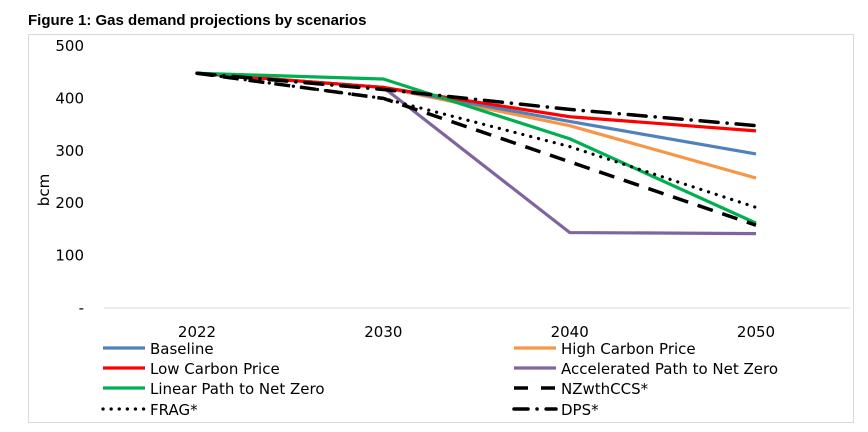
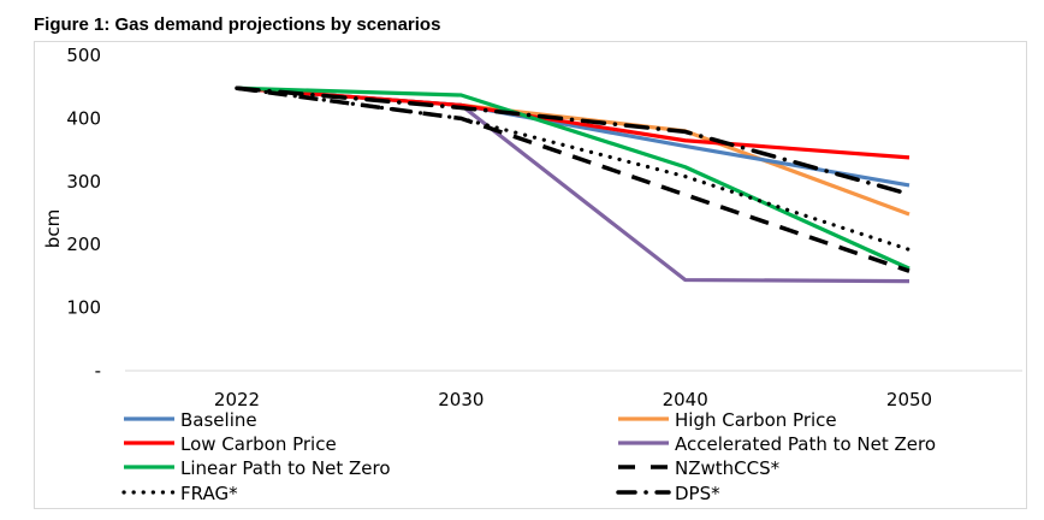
High Carbon Price/2040: 350 -> 380
DPS*/2050: 350 -> 280
